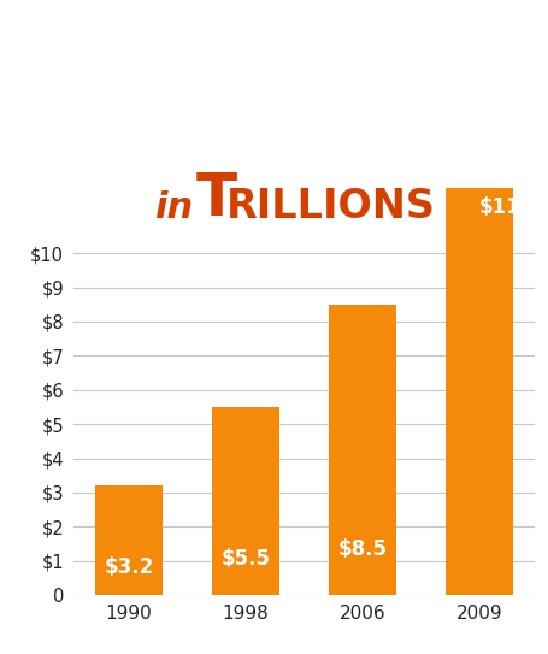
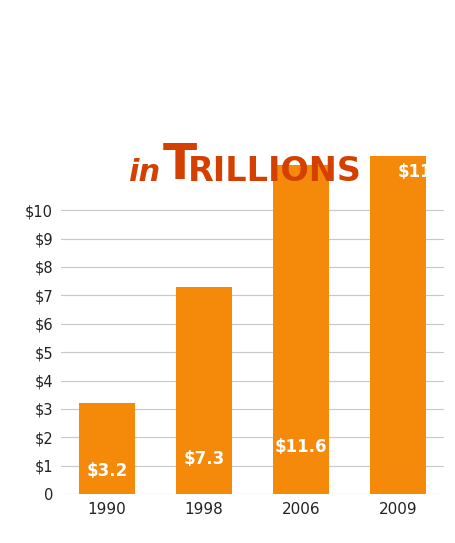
1998: $5.5 -> $7.3
2006: $8.5 -> $11.6
